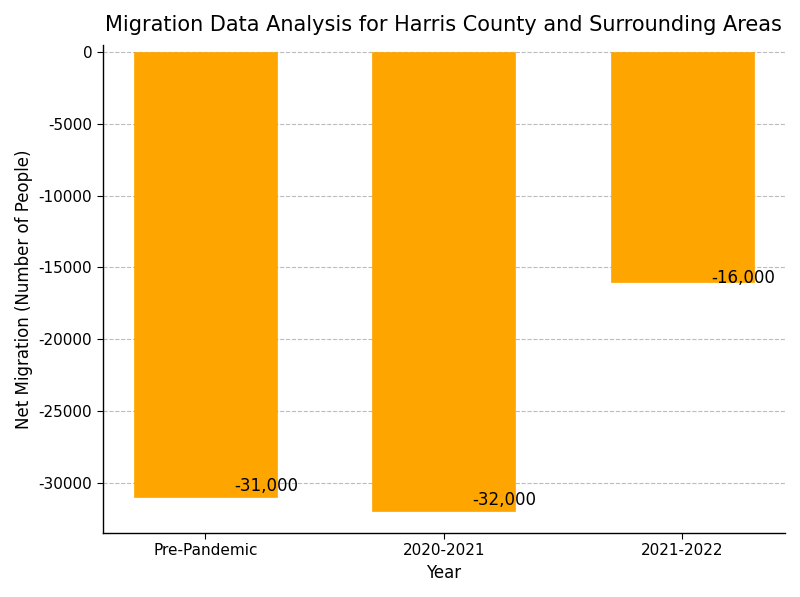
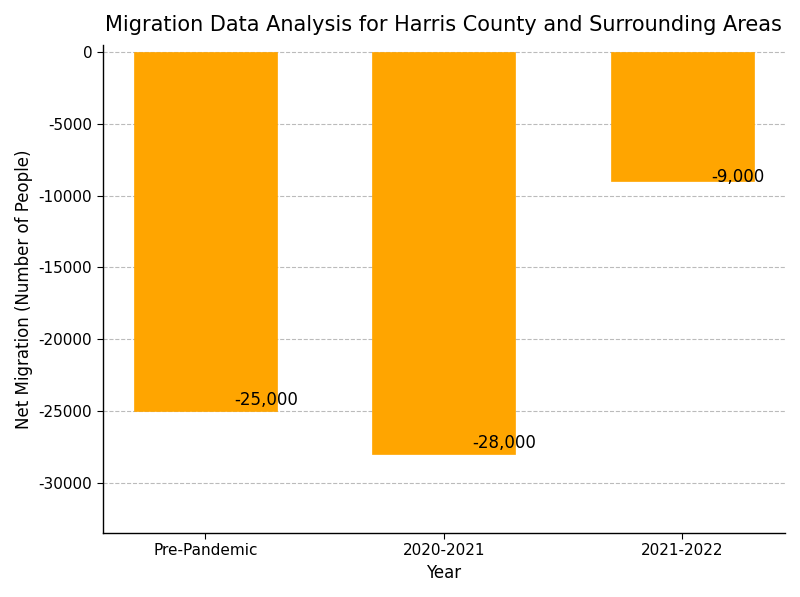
Pre-Pandemic: -31,000 -> -25,000
2020-2021: -32,000 -> -28,000
2021-2022: -16,000 -> -9,000
